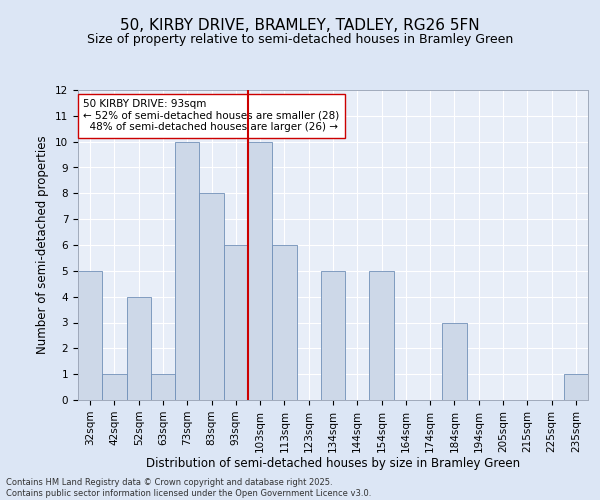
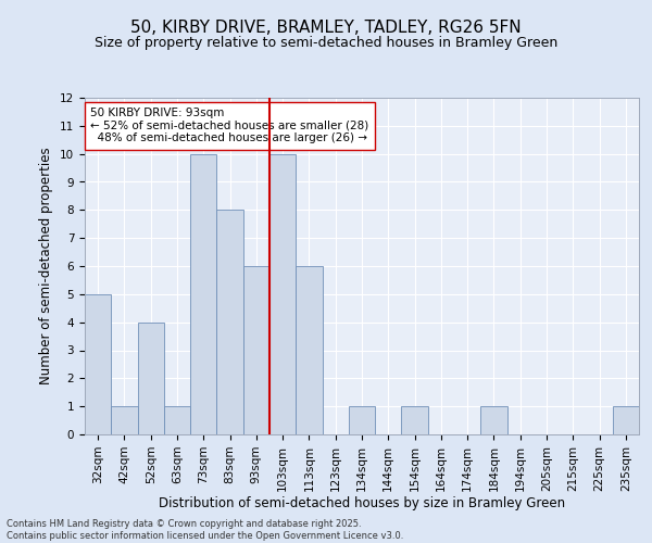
134sqm: 5 -> 1
154sqm: 5 -> 1
184sqm: 3 -> 1
